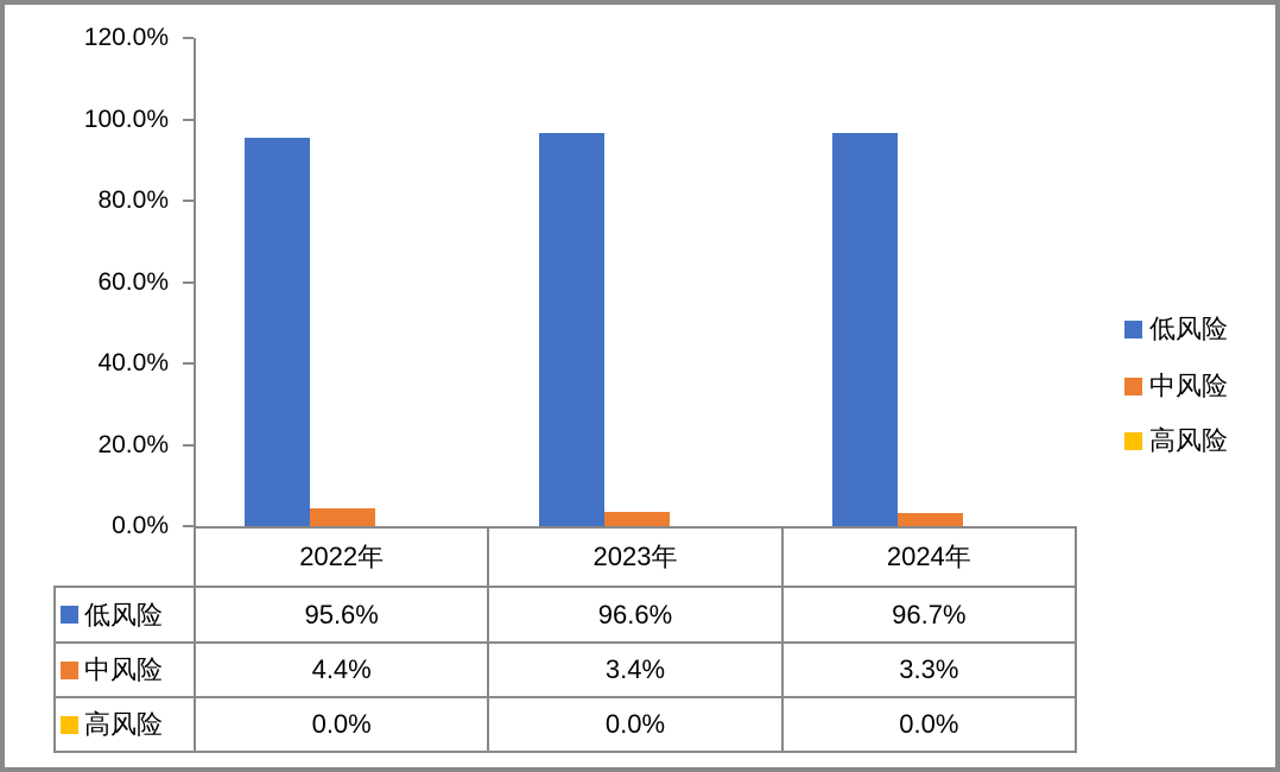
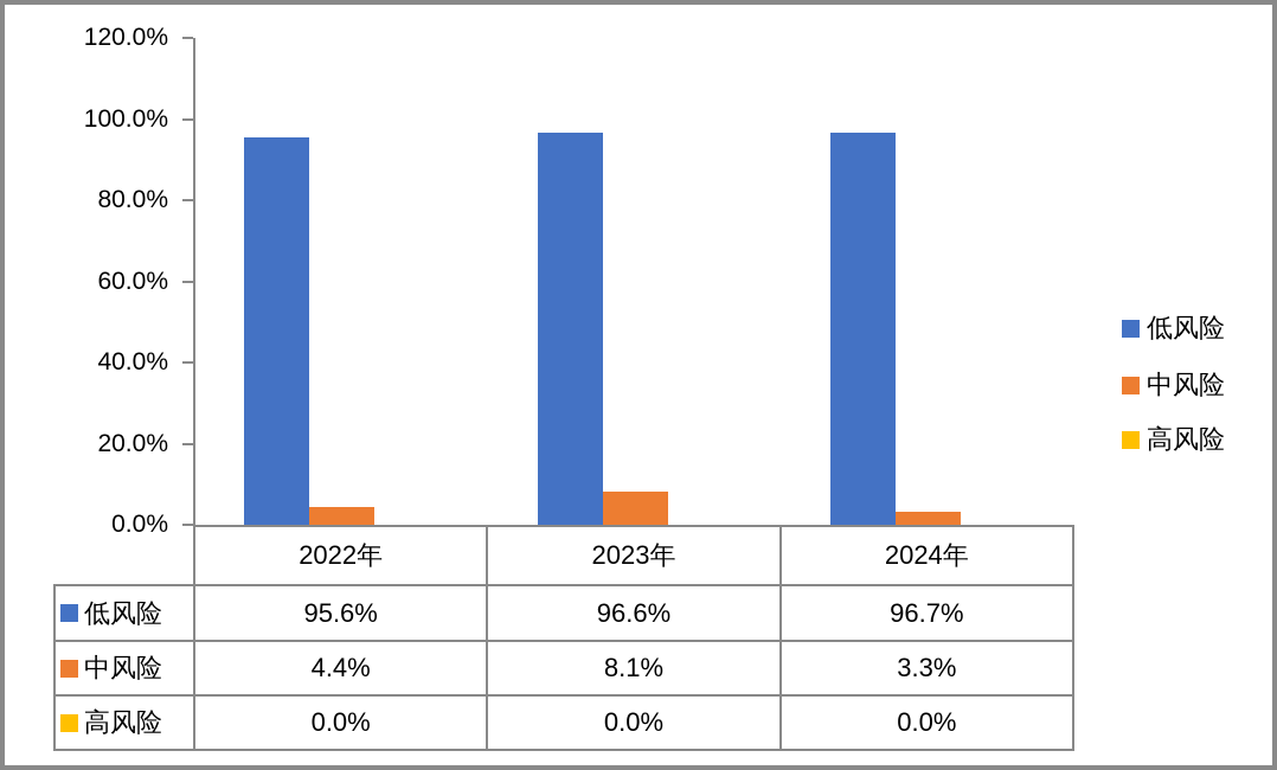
中风险/2023年: 3.4% -> 8.1%
